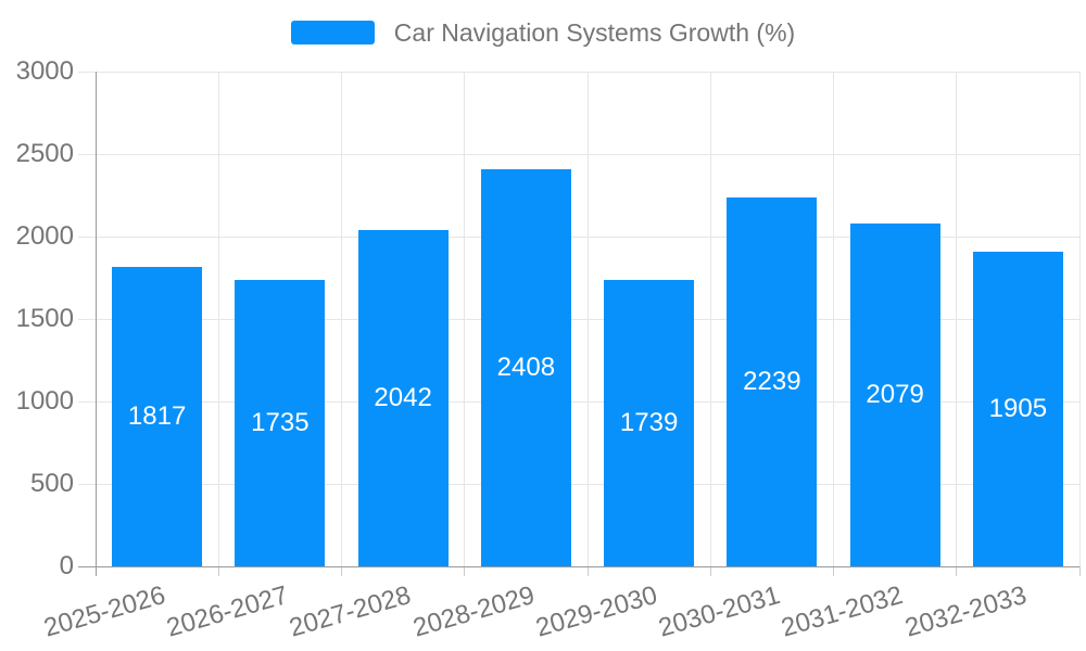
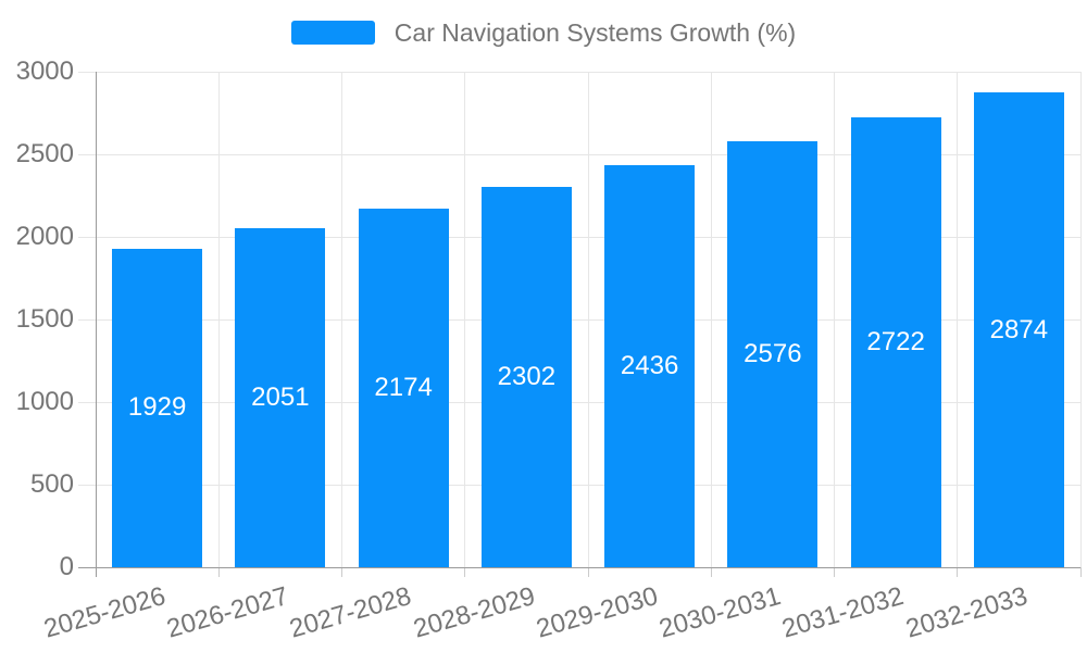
2025-2026: 1817 -> 1929
2026-2027: 1735 -> 2051
2027-2028: 2042 -> 2174
2028-2029: 2408 -> 2302
2029-2030: 1739 -> 2436
2030-2031: 2239 -> 2576
2031-2032: 2079 -> 2722
2032-2033: 1905 -> 2874
